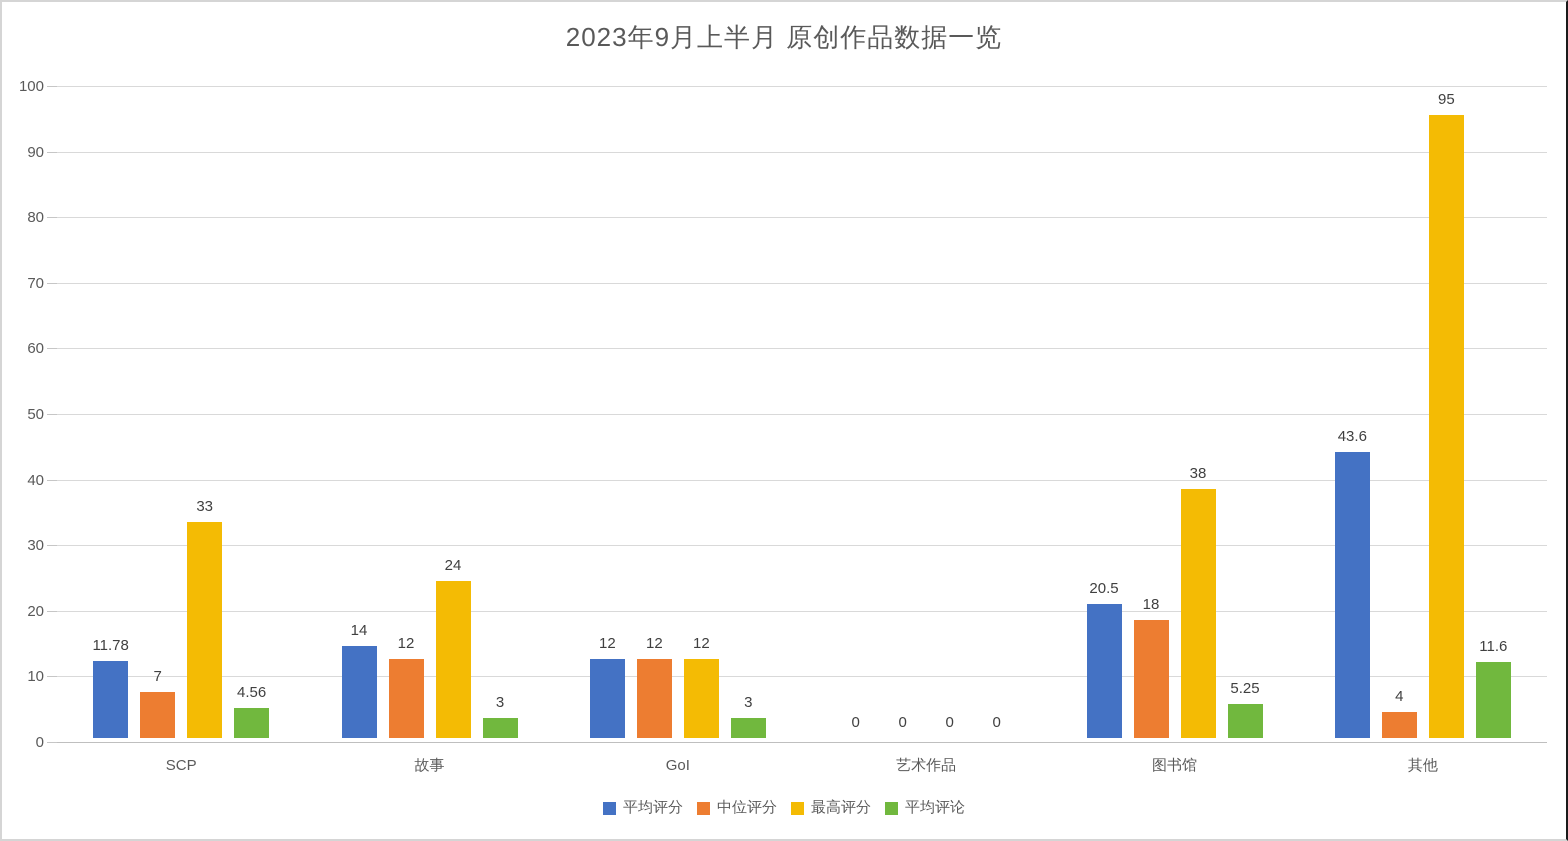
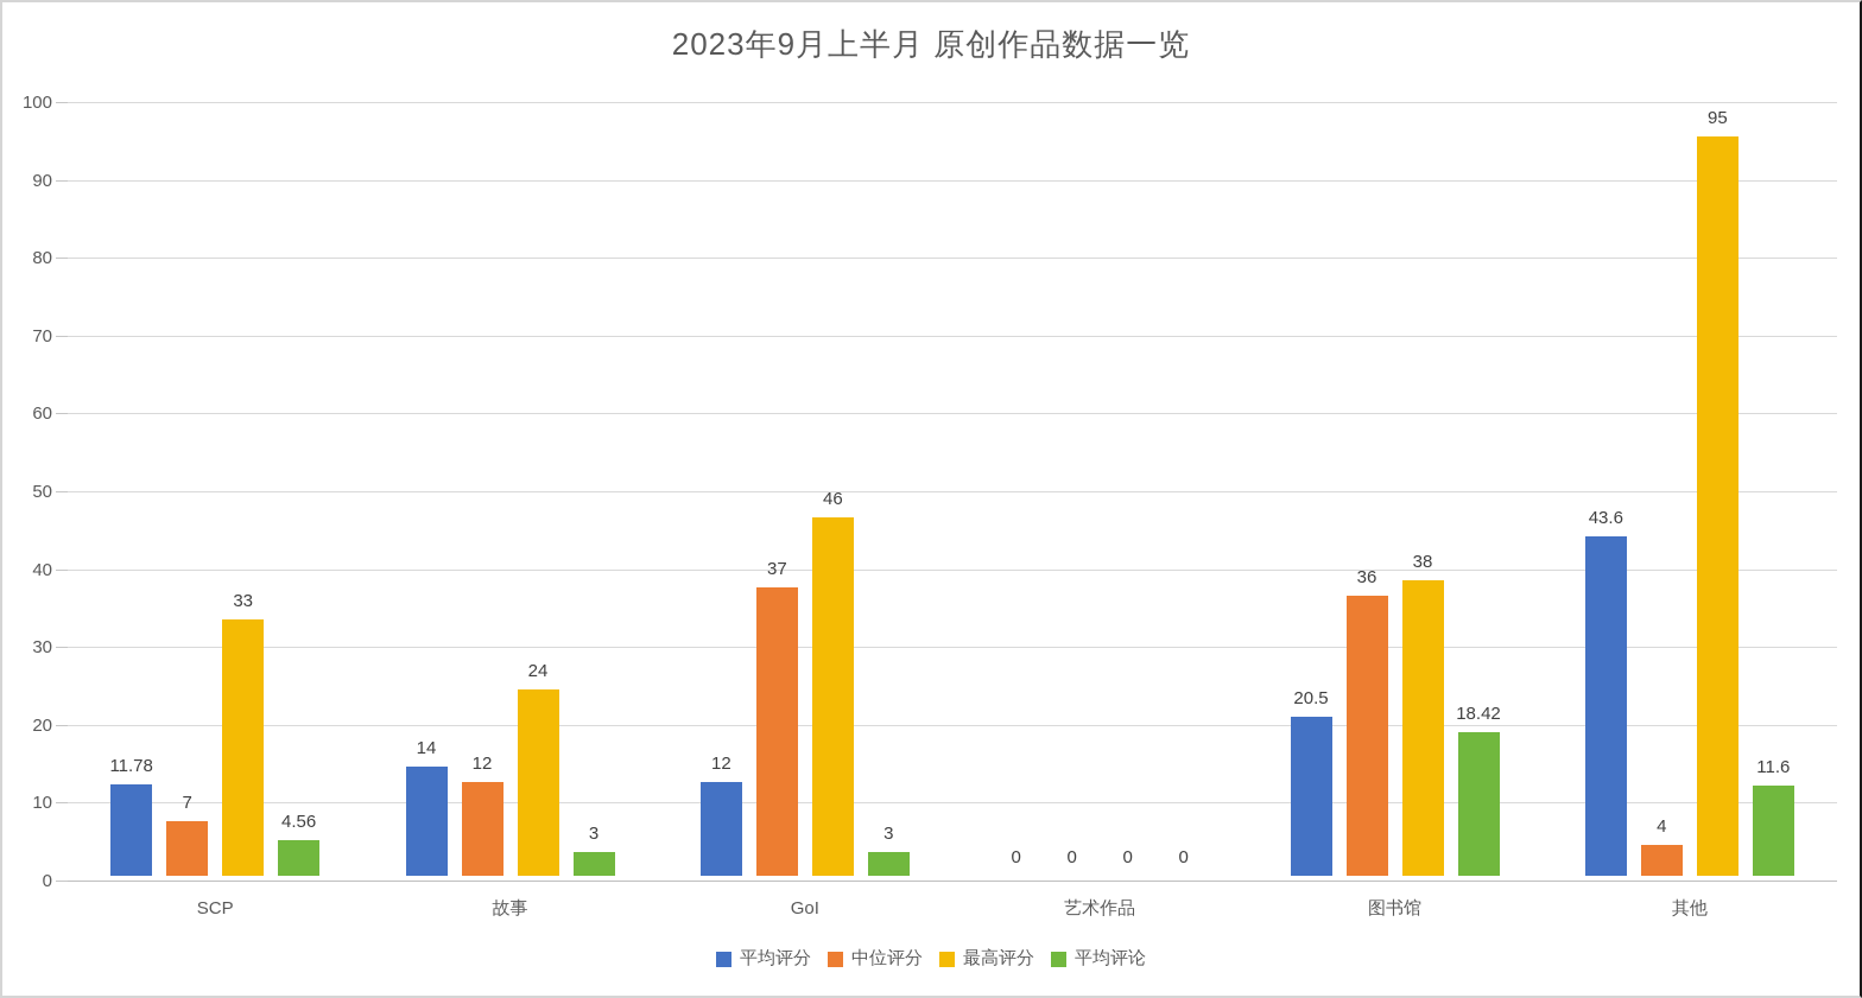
中位评分/GoI: 12 -> 37
最高评分/GoI: 12 -> 46
中位评分/图书馆: 18 -> 36
平均评论/图书馆: 5.25 -> 18.42
